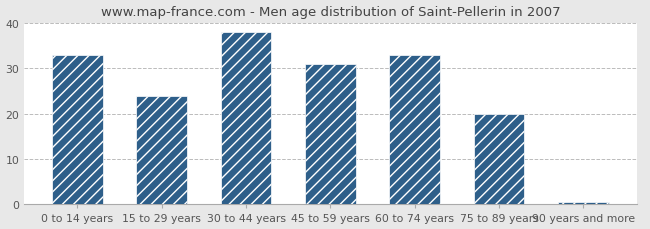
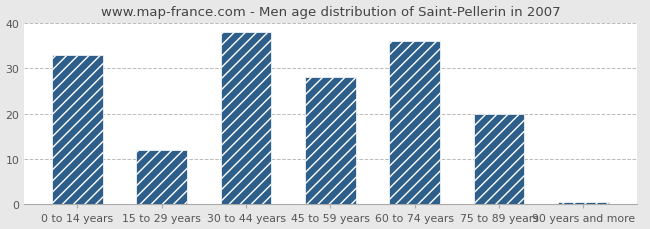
15 to 29 years: 24.0 -> 12.0
45 to 59 years: 31.0 -> 28.0
60 to 74 years: 33.0 -> 36.0
